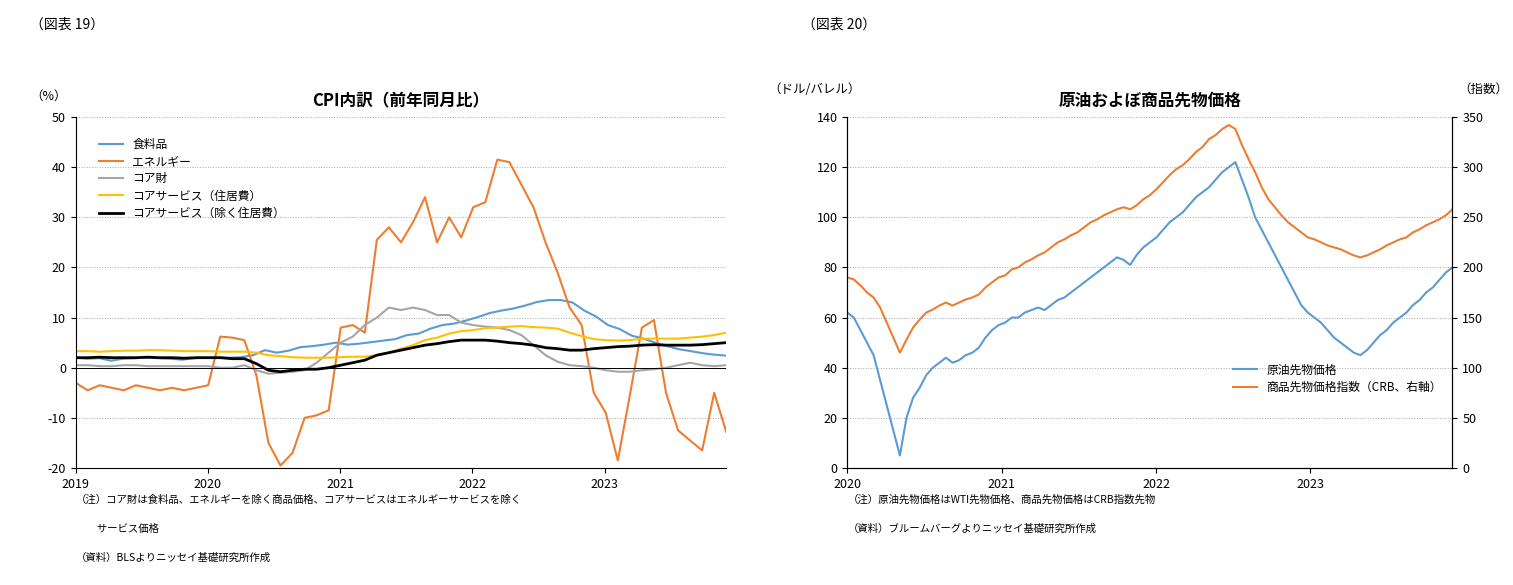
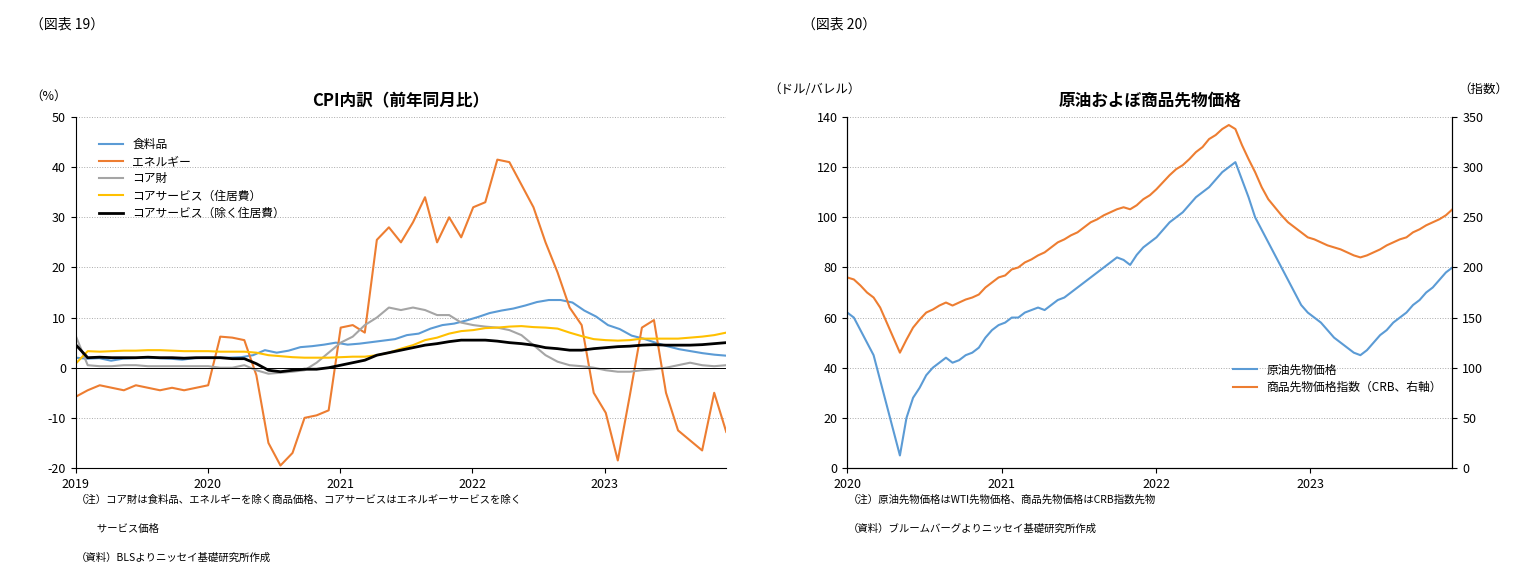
CPI内訳（前年同月比）/エネルギー/2019: -3.0 -> -5.8
CPI内訳（前年同月比）/コア財/2019: 0.5 -> 6.4
CPI内訳（前年同月比）/コアサービス（住居費）/2019: 3.3 -> 0.8
CPI内訳（前年同月比）/コアサービス（除く住居費）/2019: 2.0 -> 4.6
